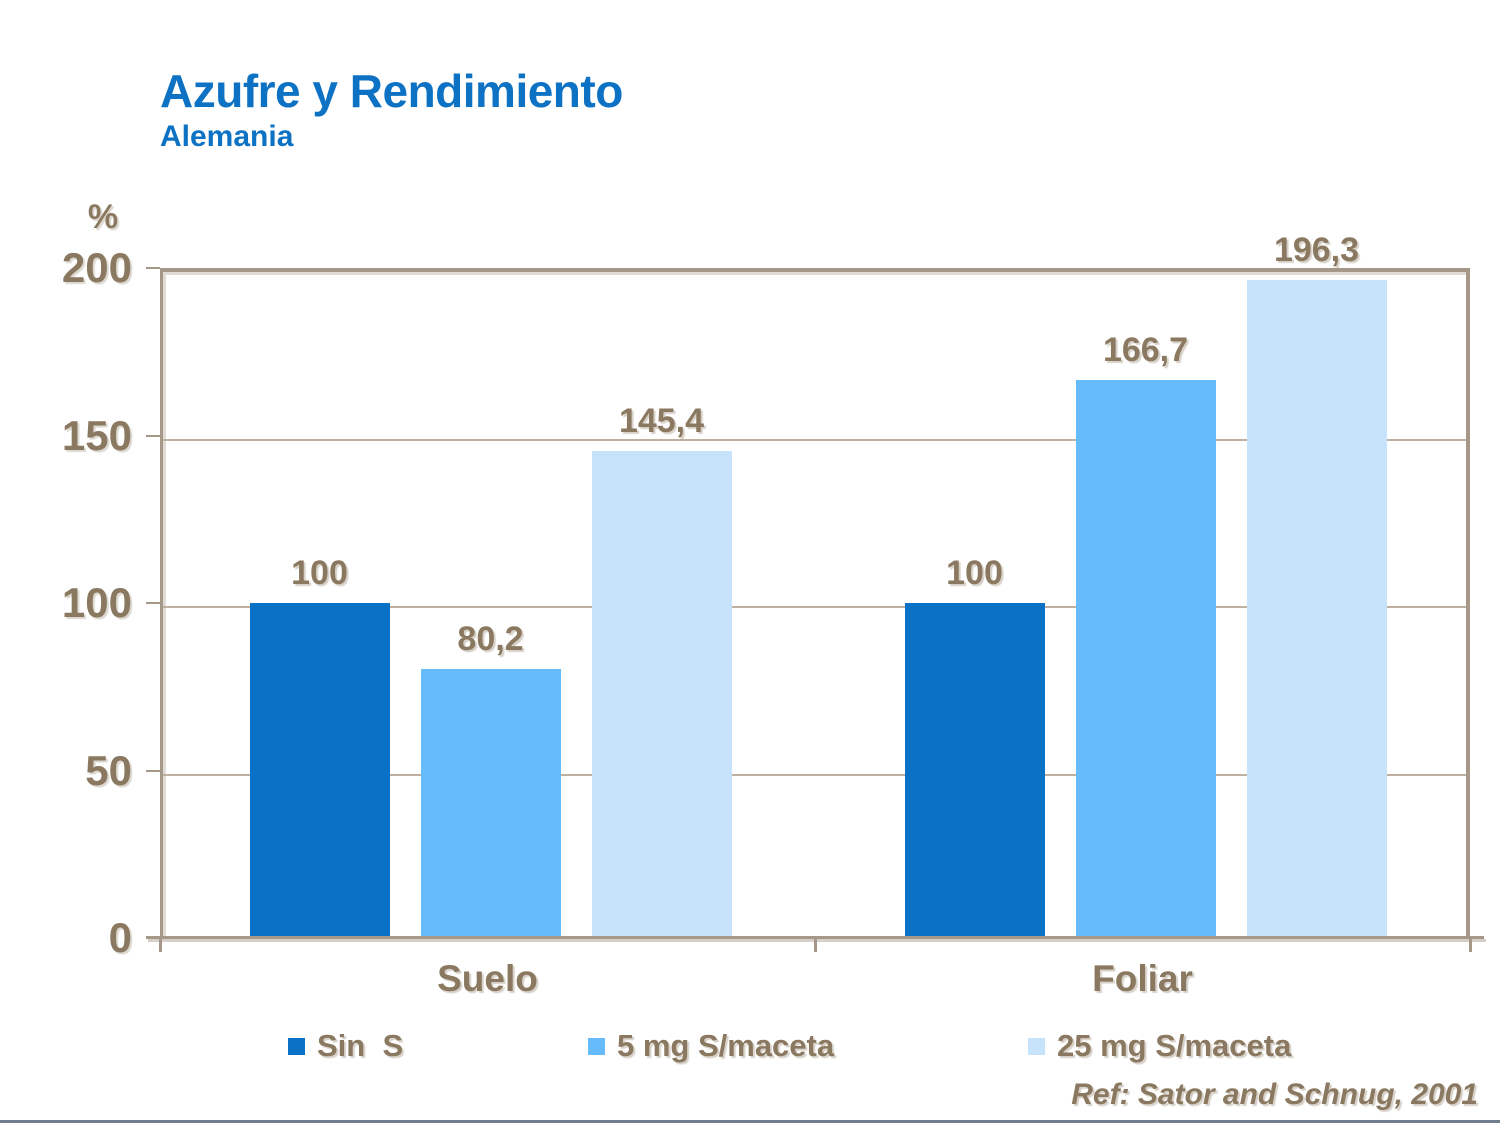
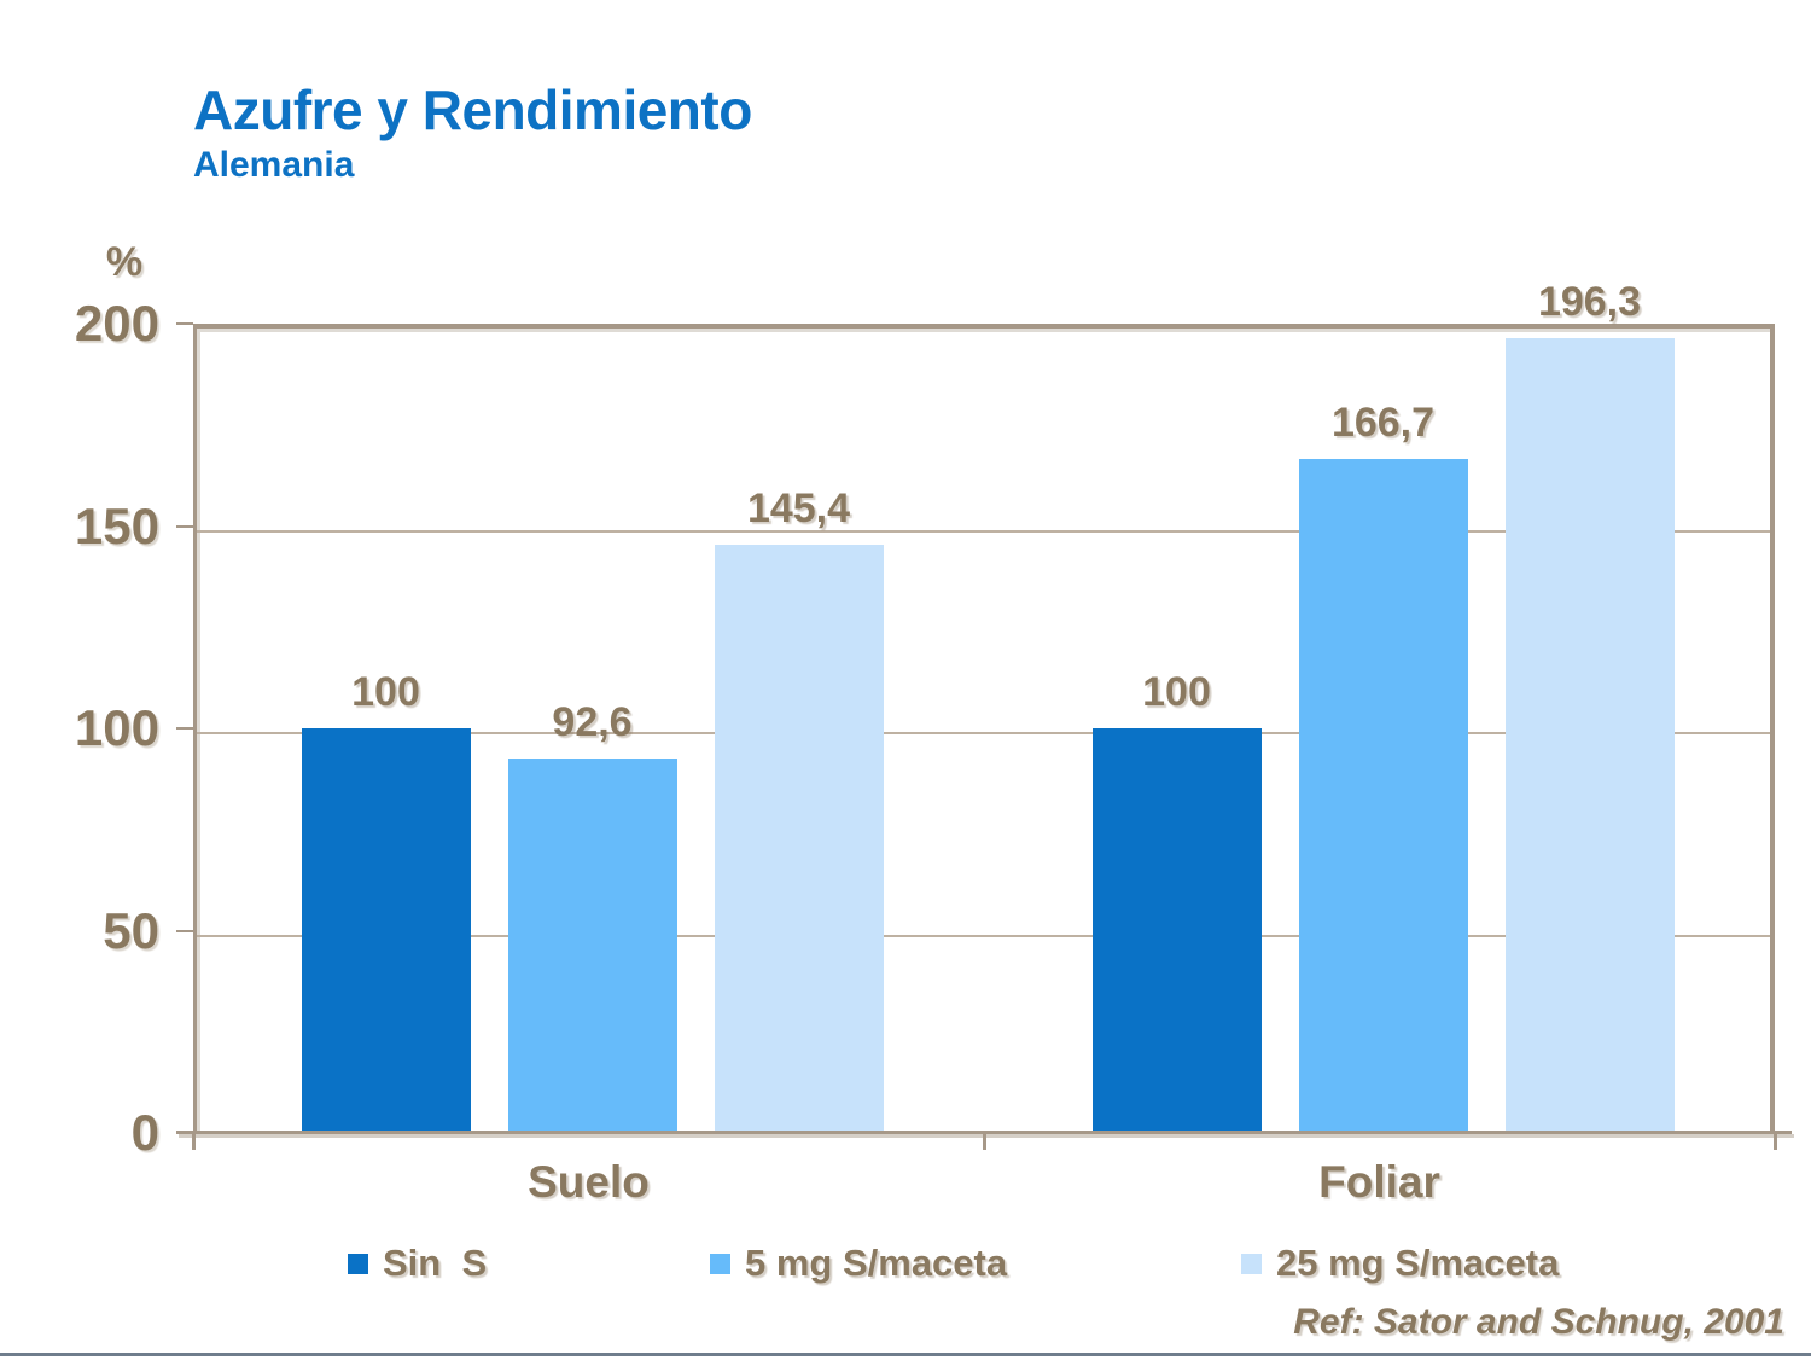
5 mg S/maceta/Suelo: 80,2 -> 92,6
